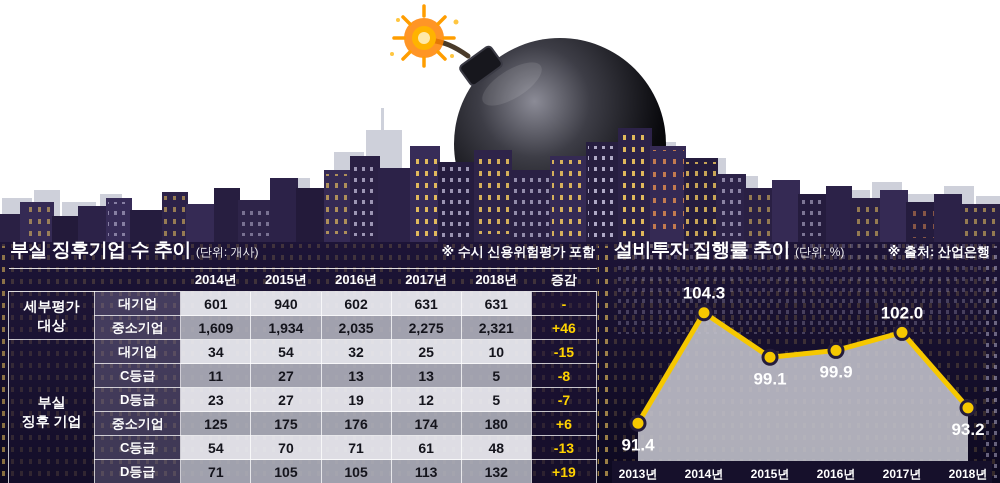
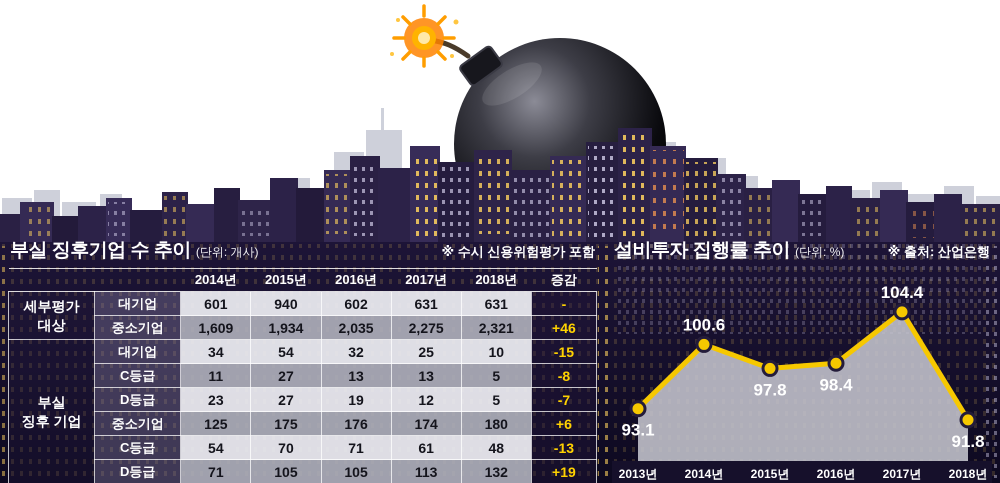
설비투자 집행률 추이 (단위: %)/2013년: 91.4 -> 93.1
설비투자 집행률 추이 (단위: %)/2014년: 104.3 -> 100.6
설비투자 집행률 추이 (단위: %)/2015년: 99.1 -> 97.8
설비투자 집행률 추이 (단위: %)/2016년: 99.9 -> 98.4
설비투자 집행률 추이 (단위: %)/2017년: 102.0 -> 104.4
설비투자 집행률 추이 (단위: %)/2018년: 93.2 -> 91.8
